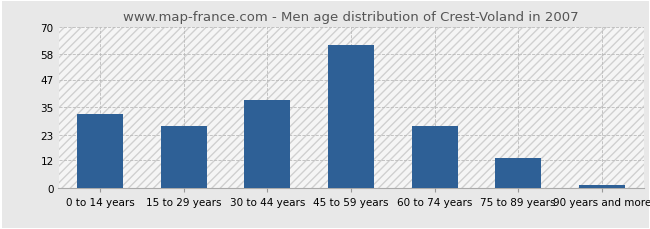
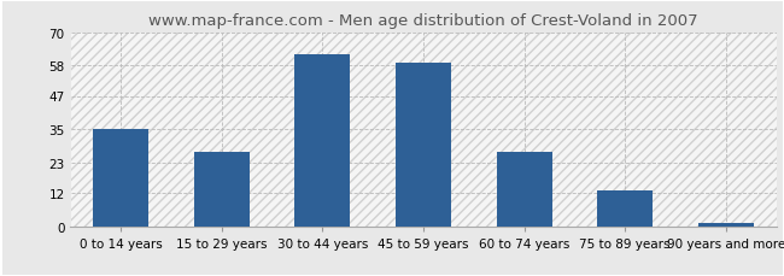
0 to 14 years: 32 -> 35
30 to 44 years: 38 -> 62
45 to 59 years: 62 -> 59
